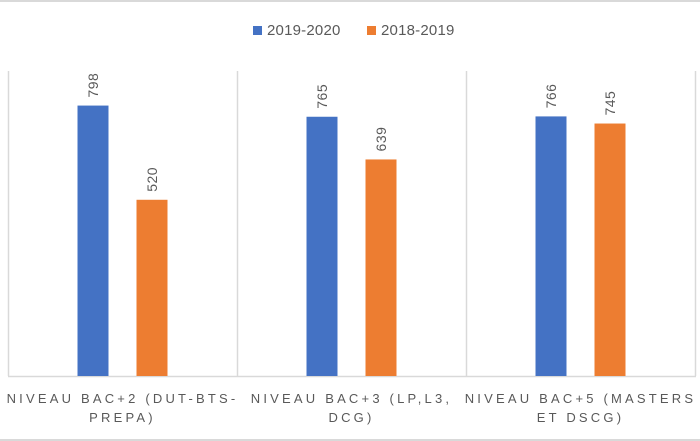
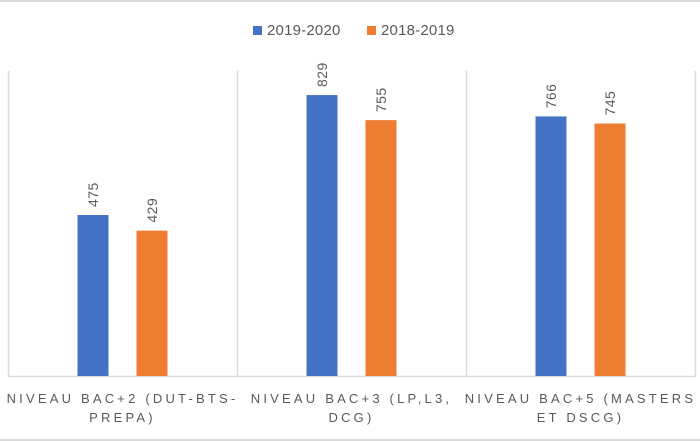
2019-2020/NIVEAU BAC+2 (DUT-BTS-PREPA): 798 -> 475
2018-2019/NIVEAU BAC+2 (DUT-BTS-PREPA): 520 -> 429
2019-2020/NIVEAU BAC+3 (LP,L3, DCG): 765 -> 829
2018-2019/NIVEAU BAC+3 (LP,L3, DCG): 639 -> 755
